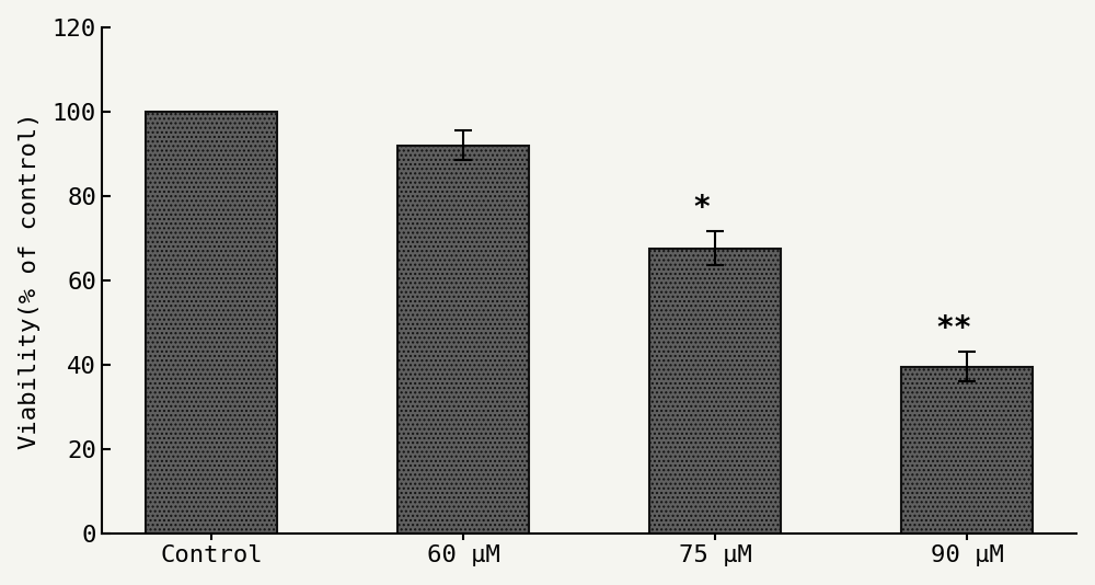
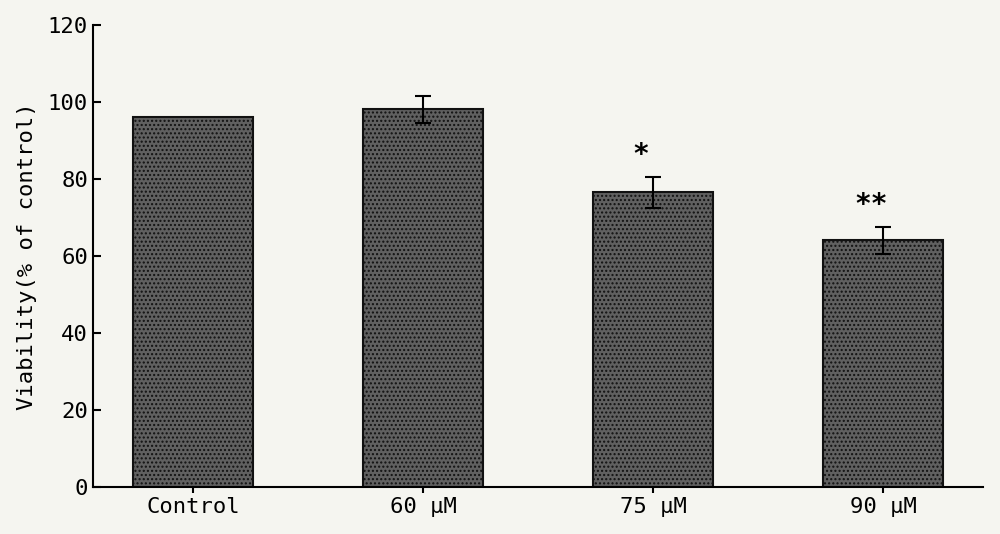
Control: 100.0 -> 96.0
60 μM: 92.0 -> 98.0
75 μM: 67.5 -> 76.5
90 μM: 39.5 -> 64.0
